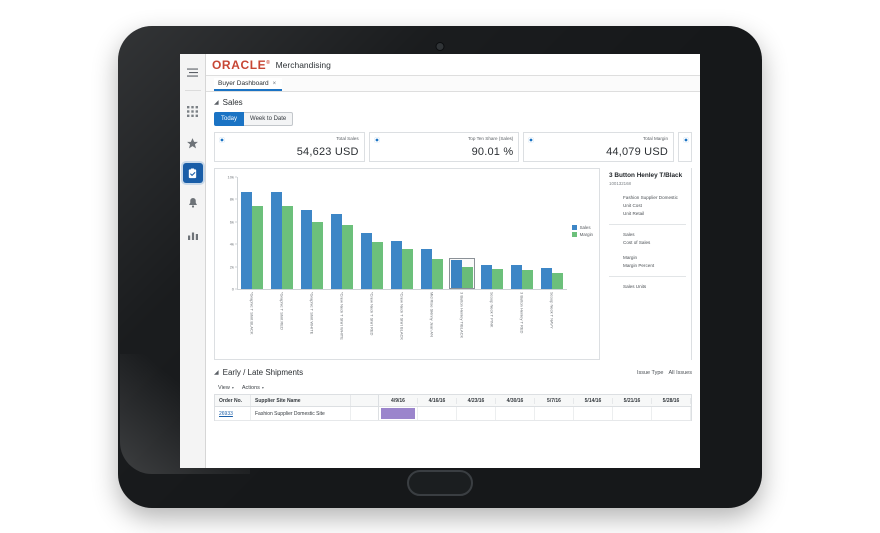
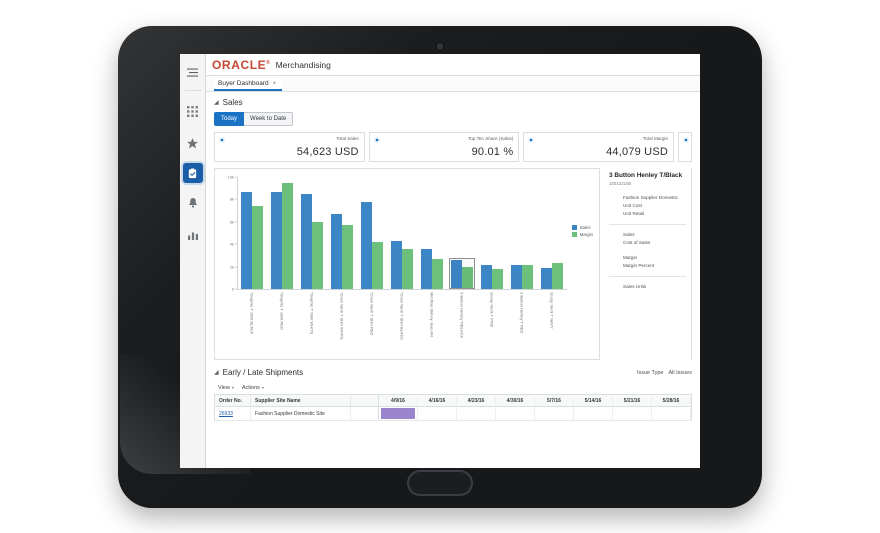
Margin/*Graphic T Shirt RED: 7.4k -> 9.5k
Sales/*Graphic T Shirt WHITE: 7.0k -> 8.5k
Sales/*Crew Neck T Shirt RED: 5.0k -> 7.8k
Margin/3 Button Henley T RED: 1.7k -> 2.1k
Margin/Scoop Neck T NAVY: 1.4k -> 2.3k
